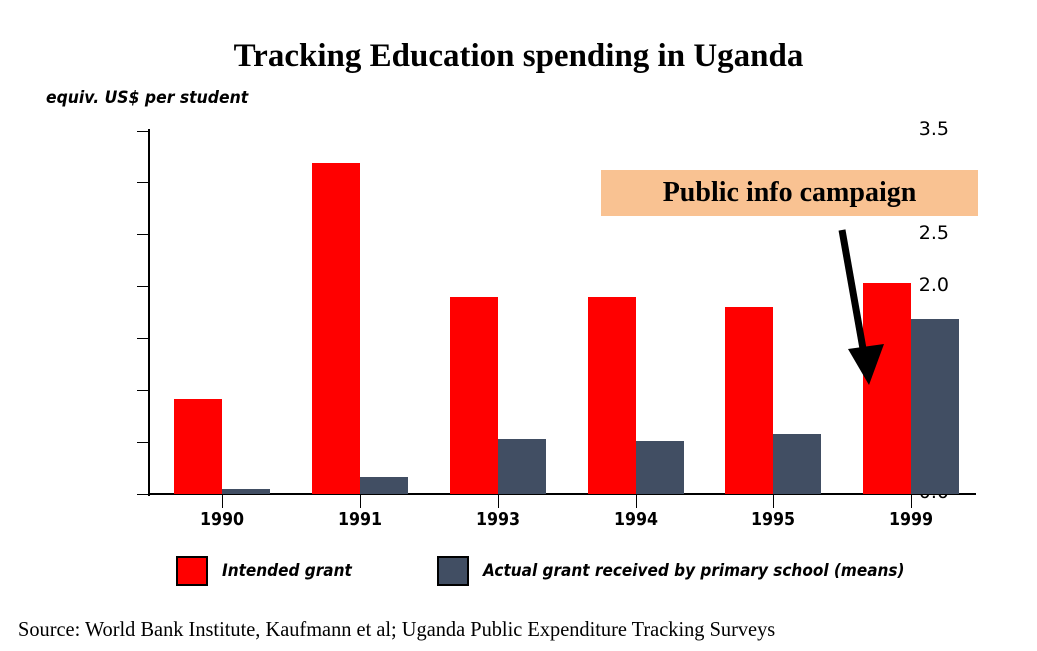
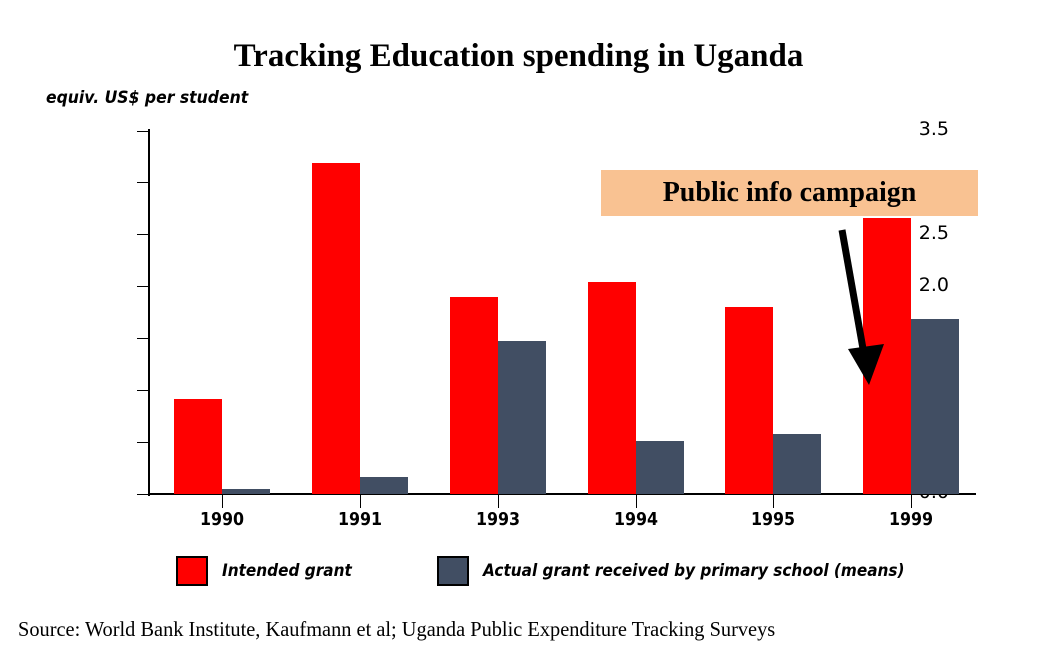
Actual grant received by primary school (means)/1993: 0.53 -> 1.48
Intended grant/1994: 1.90 -> 2.04
Intended grant/1999: 2.03 -> 2.66
